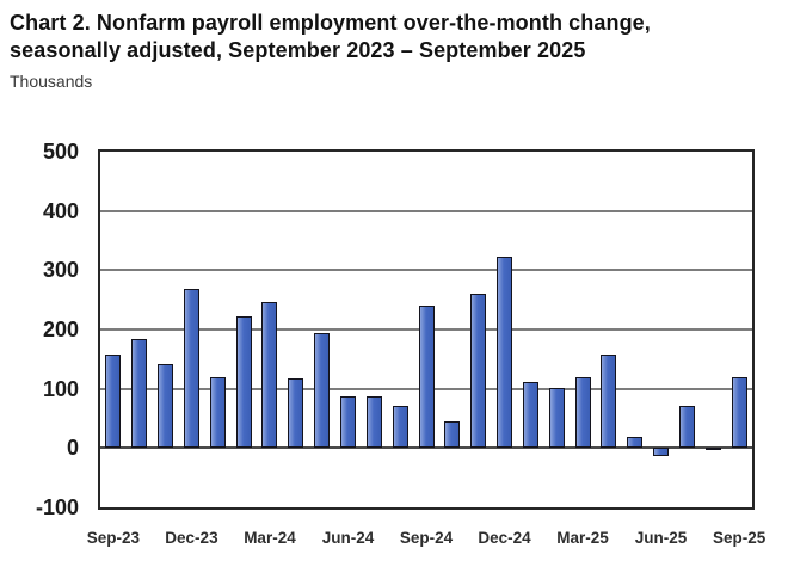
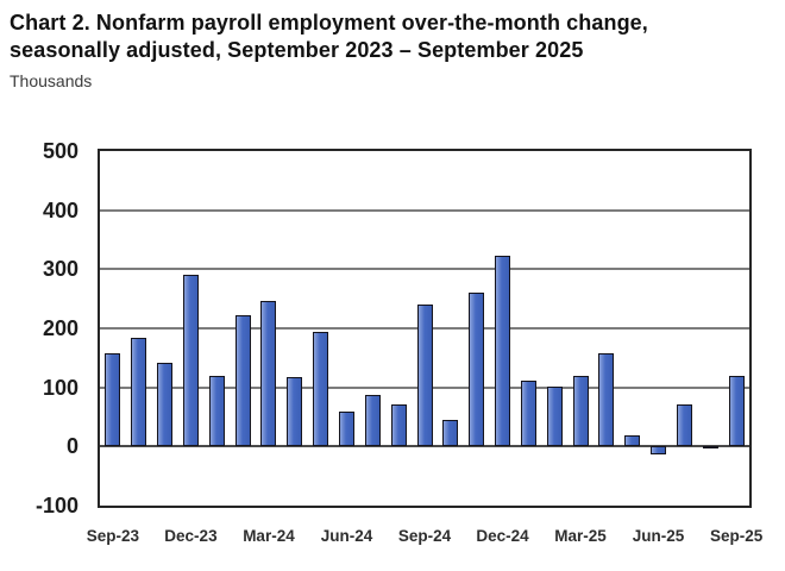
Dec-23: 270 -> 290
Jun-24: 90 -> 60
